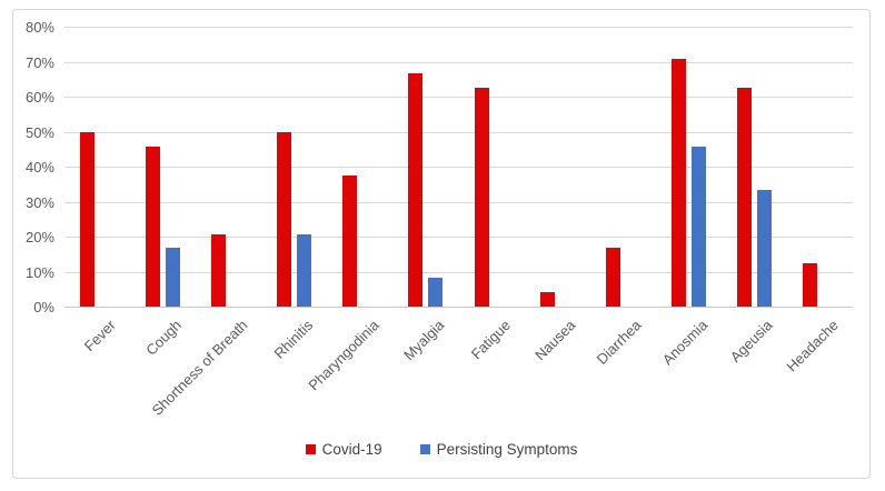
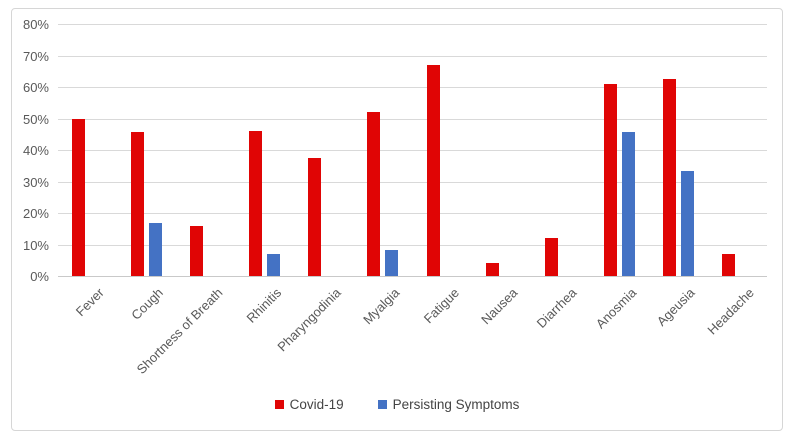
Covid-19/Shortness of Breath: 21% -> 16%
Covid-19/Rhinitis: 50% -> 46%
Persisting Symptoms/Rhinitis: 21% -> 7%
Covid-19/Myalgia: 67% -> 52%
Covid-19/Fatigue: 62% -> 67%
Covid-19/Diarrhea: 17% -> 12%
Covid-19/Anosmia: 71% -> 61%
Covid-19/Headache: 12% -> 7%
